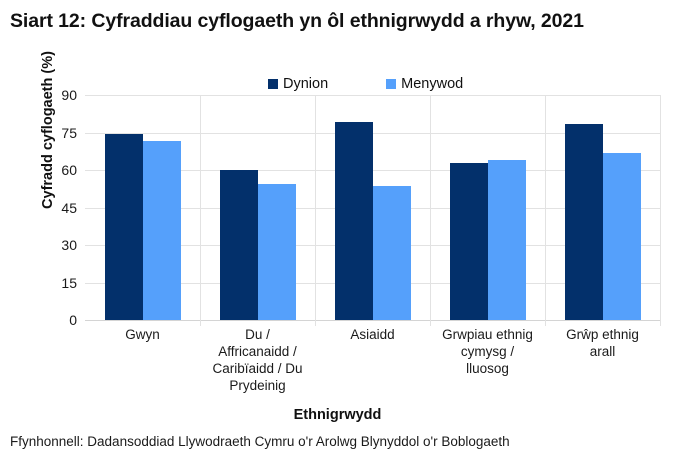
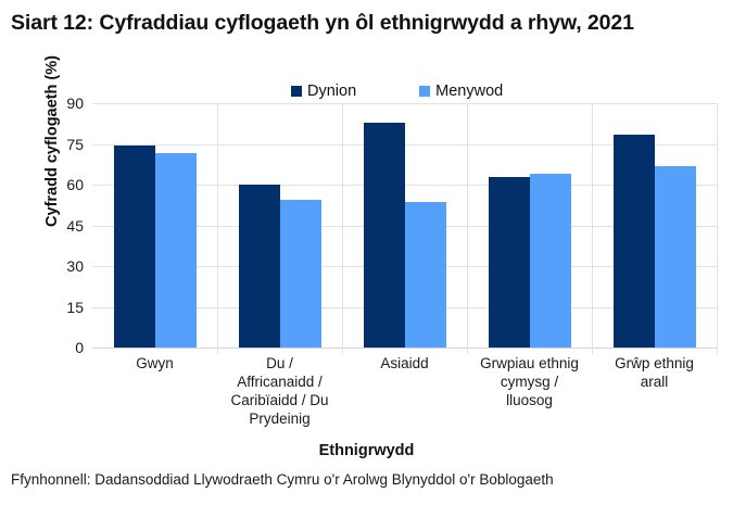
Dynion/Asiaidd: 79 -> 83
